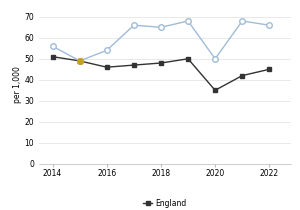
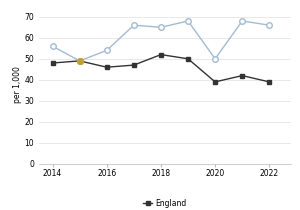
England/2014: 51 -> 48
England/2018: 48 -> 52
England/2020: 35 -> 39
England/2022: 45 -> 39
